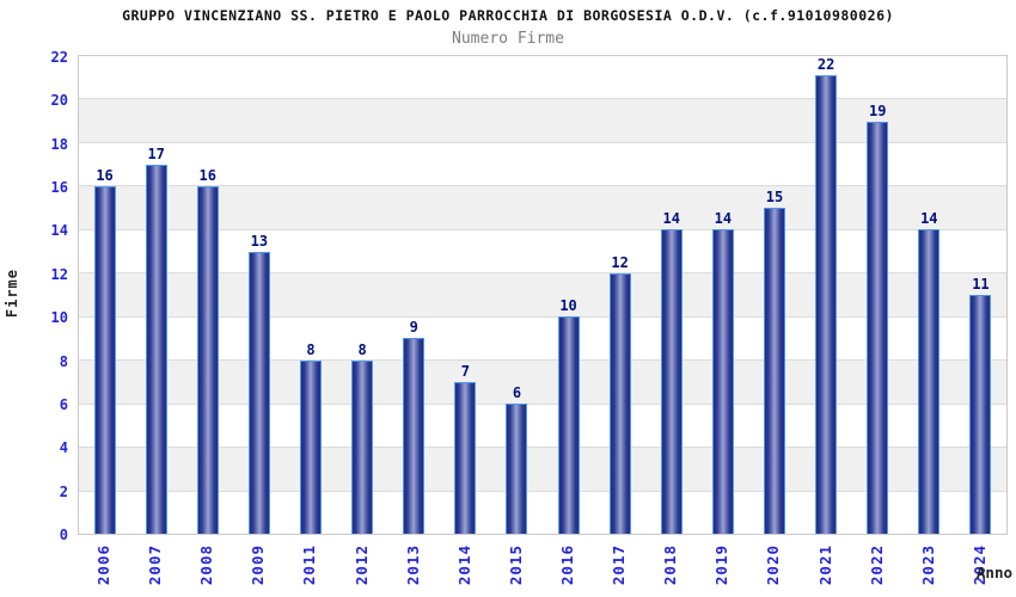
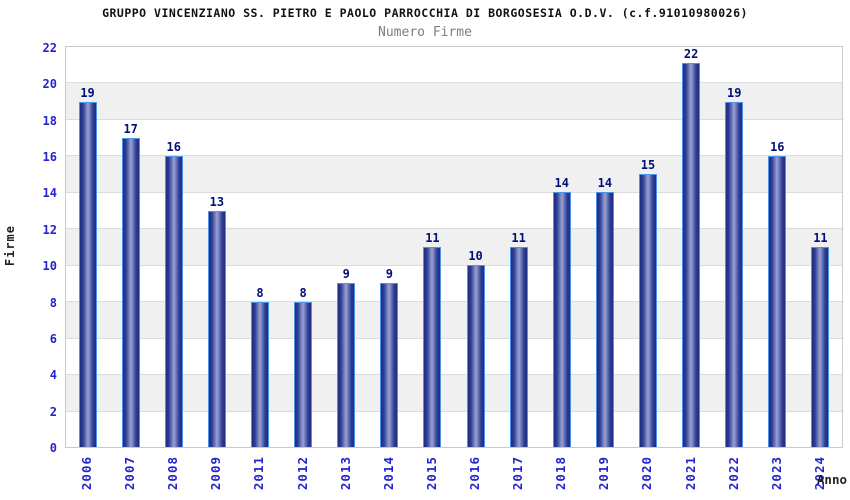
2006: 16 -> 19
2014: 7 -> 9
2015: 6 -> 11
2017: 12 -> 11
2023: 14 -> 16
